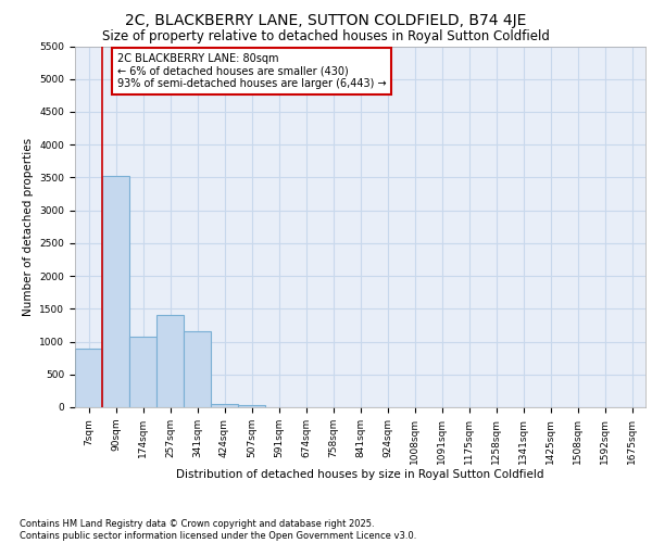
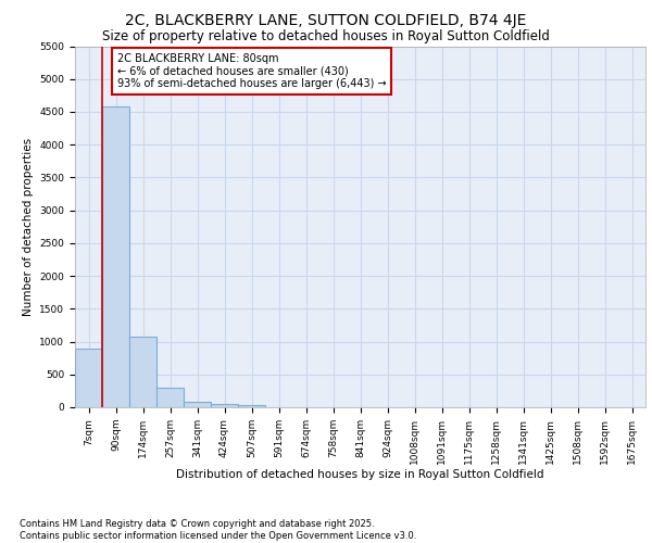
90sqm: 3520 -> 4580
257sqm: 1400 -> 300
341sqm: 1160 -> 80
